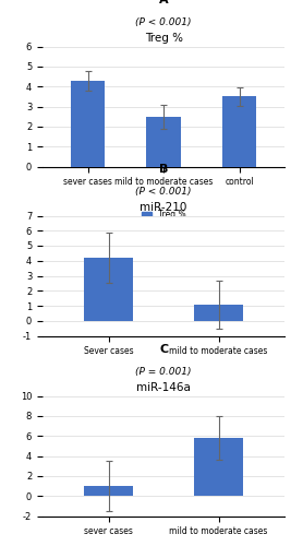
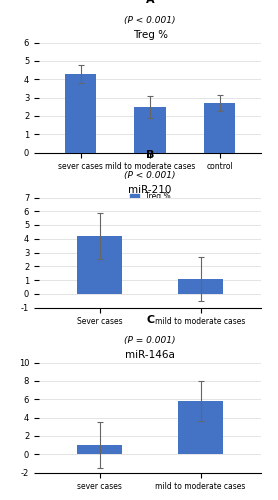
Treg %/control: 3.5 -> 2.7
